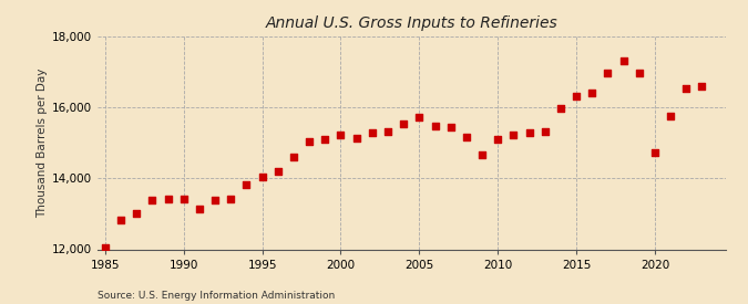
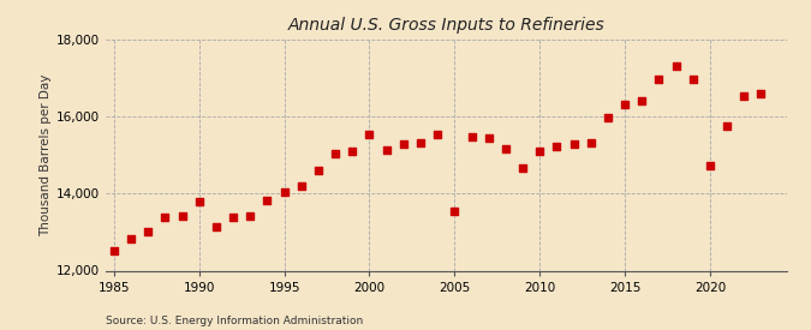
1985: 12,050 -> 12,500
1990: 13,410 -> 13,800
2000: 15,230 -> 15,550
2005: 15,730 -> 13,550
